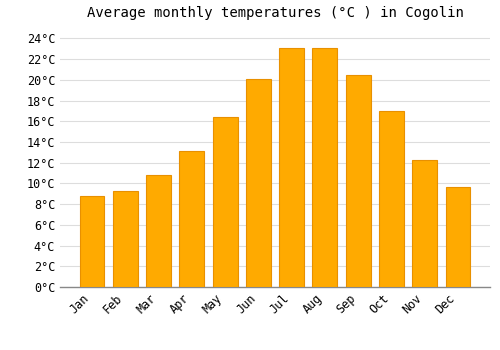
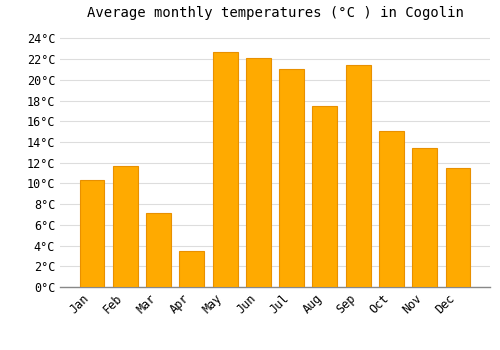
Jan: 8.8°C -> 10.3°C
Feb: 9.3°C -> 11.7°C
Mar: 10.8°C -> 7.1°C
Apr: 13.1°C -> 3.5°C
May: 16.4°C -> 22.7°C
Jun: 20.1°C -> 22.1°C
Jul: 23.1°C -> 21.0°C
Aug: 23.1°C -> 17.5°C
Sep: 20.5°C -> 21.4°C
Oct: 17.0°C -> 15.1°C
Nov: 12.3°C -> 13.4°C
Dec: 9.7°C -> 11.5°C
